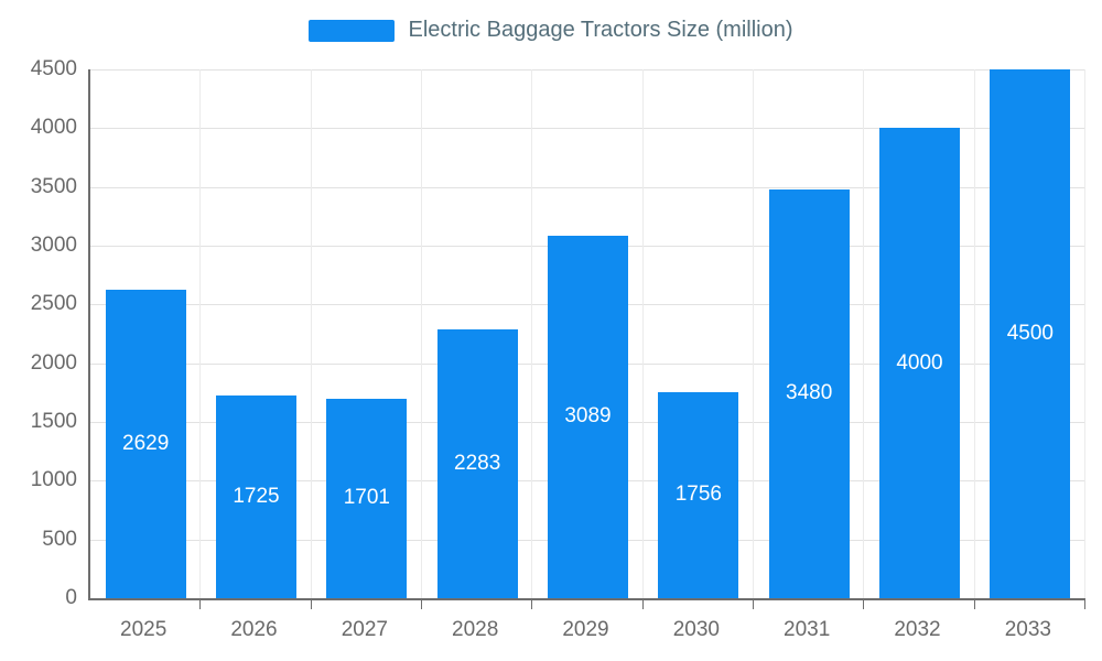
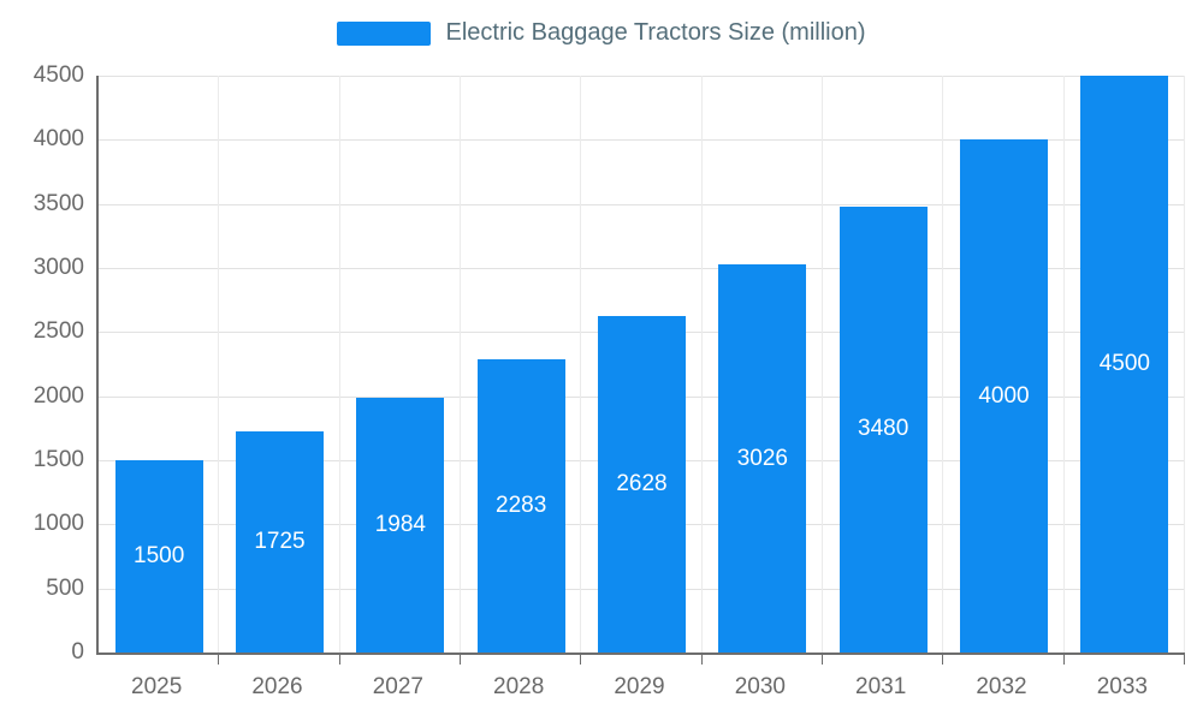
2025: 2629 -> 1500
2027: 1701 -> 1984
2029: 3089 -> 2628
2030: 1756 -> 3026
